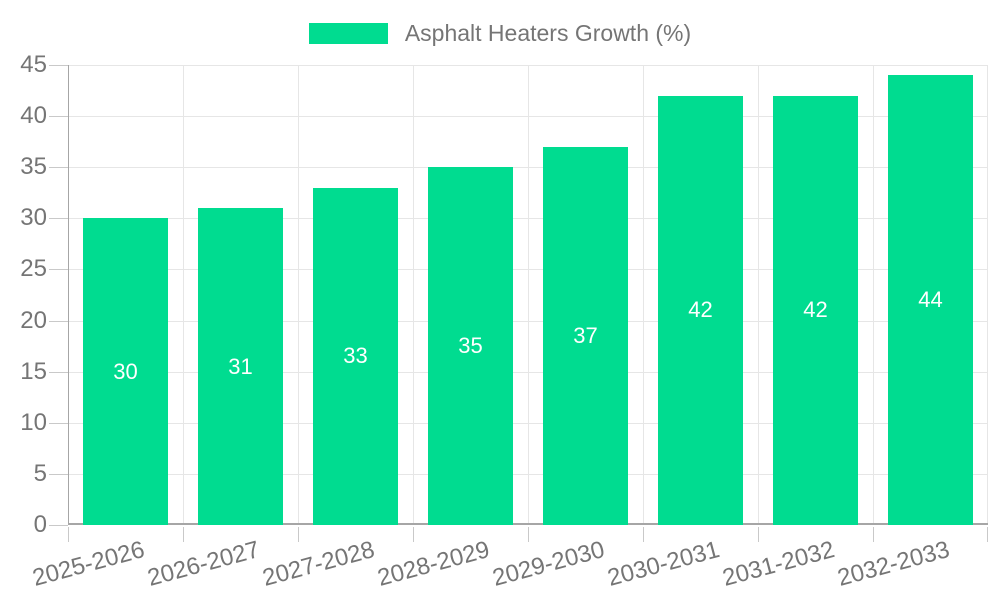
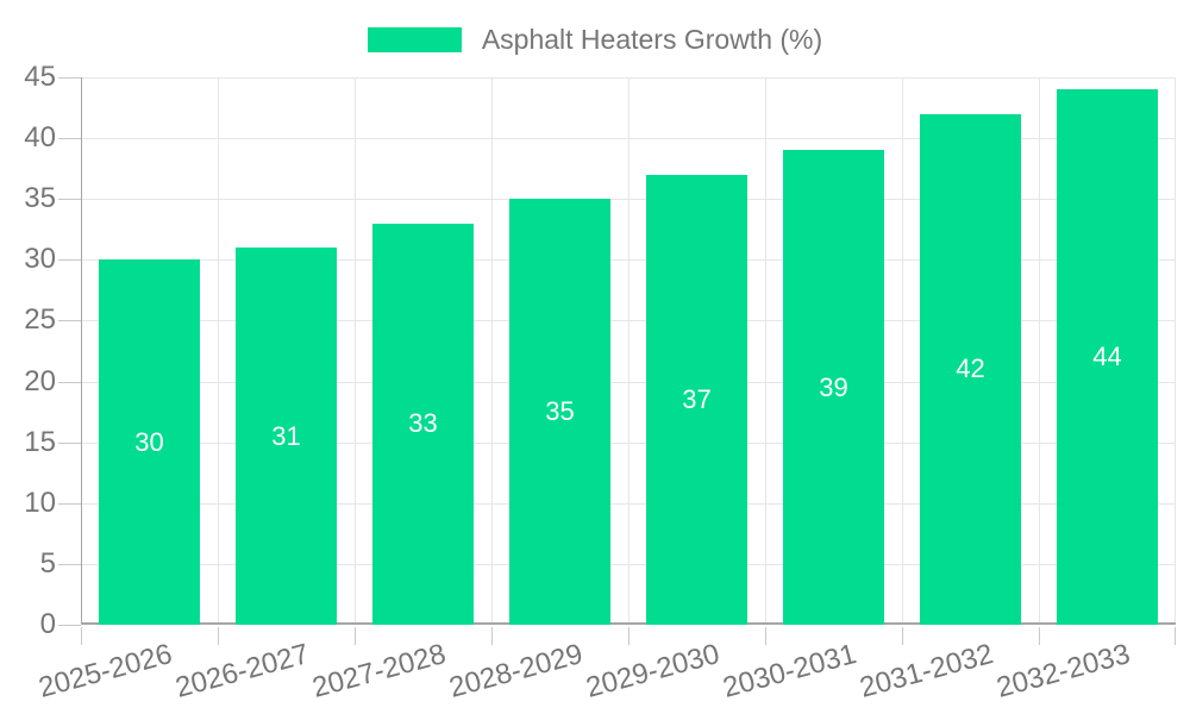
2030-2031: 42 -> 39
